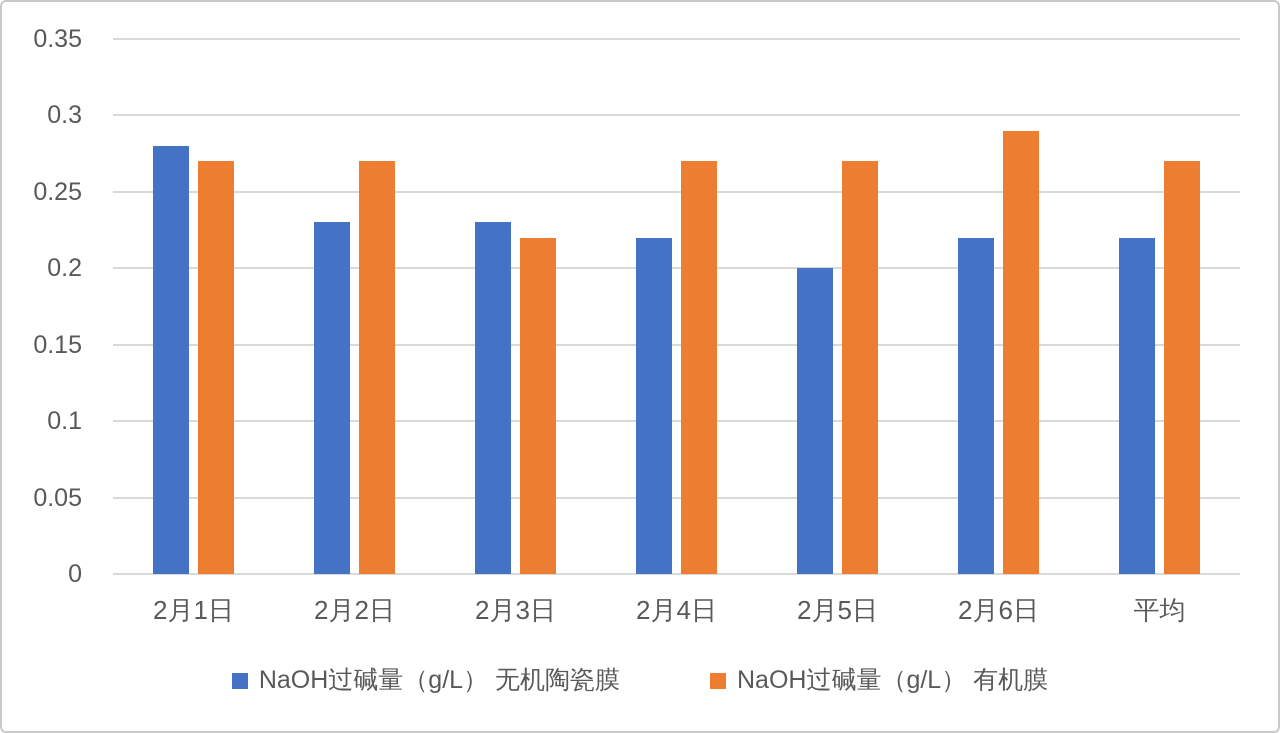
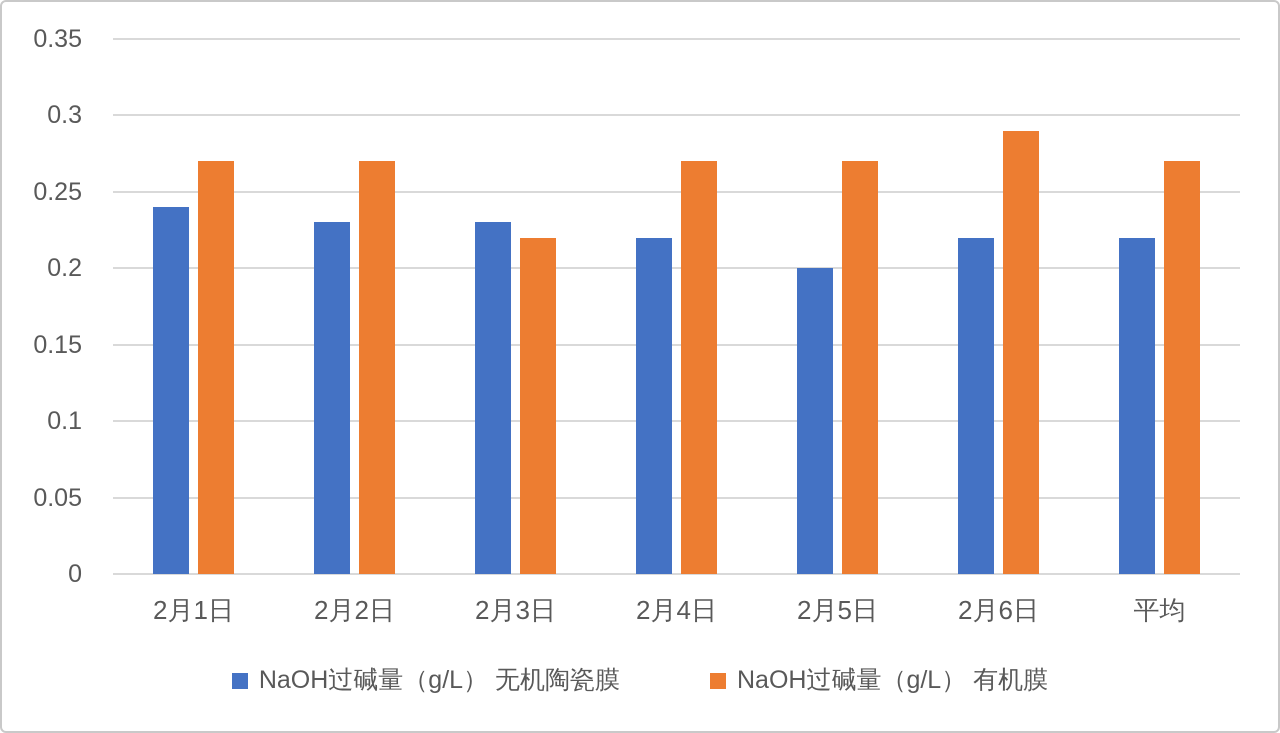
NaOH过碱量（g/L） 无机陶瓷膜/2月1日: 0.28 -> 0.24
